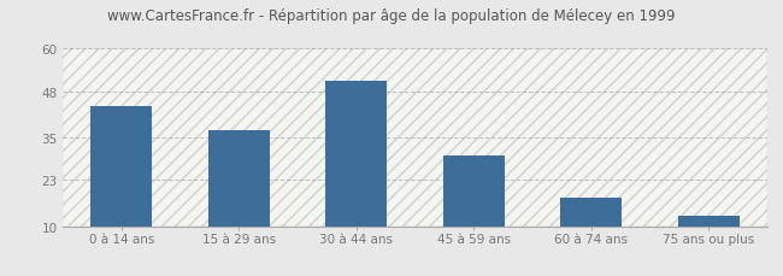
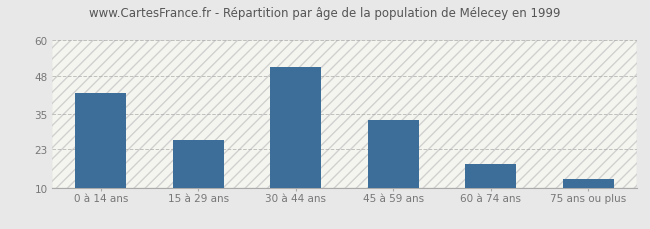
0 à 14 ans: 44 -> 42
15 à 29 ans: 37 -> 26
45 à 59 ans: 30 -> 33
